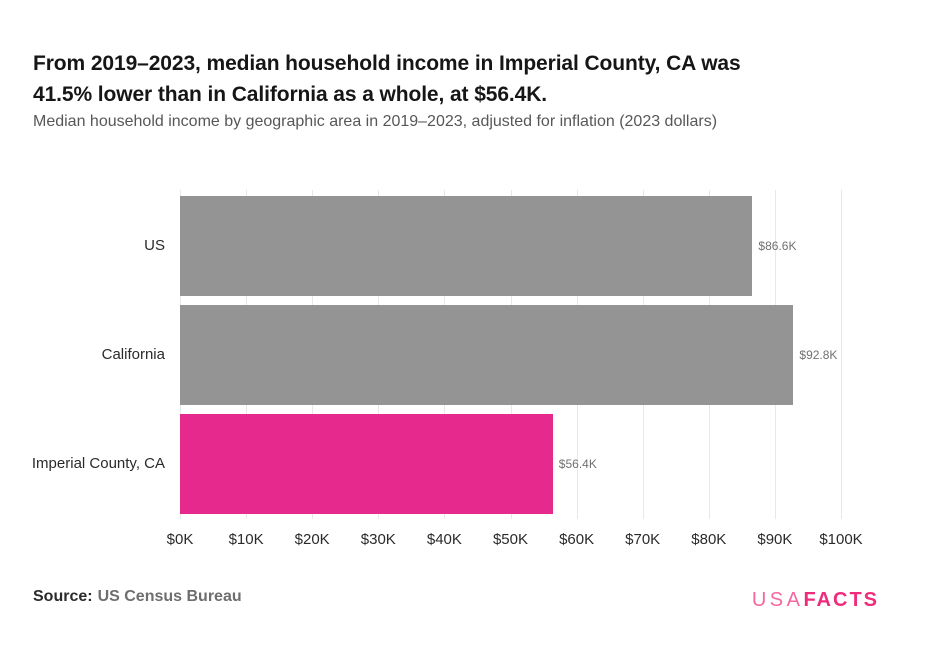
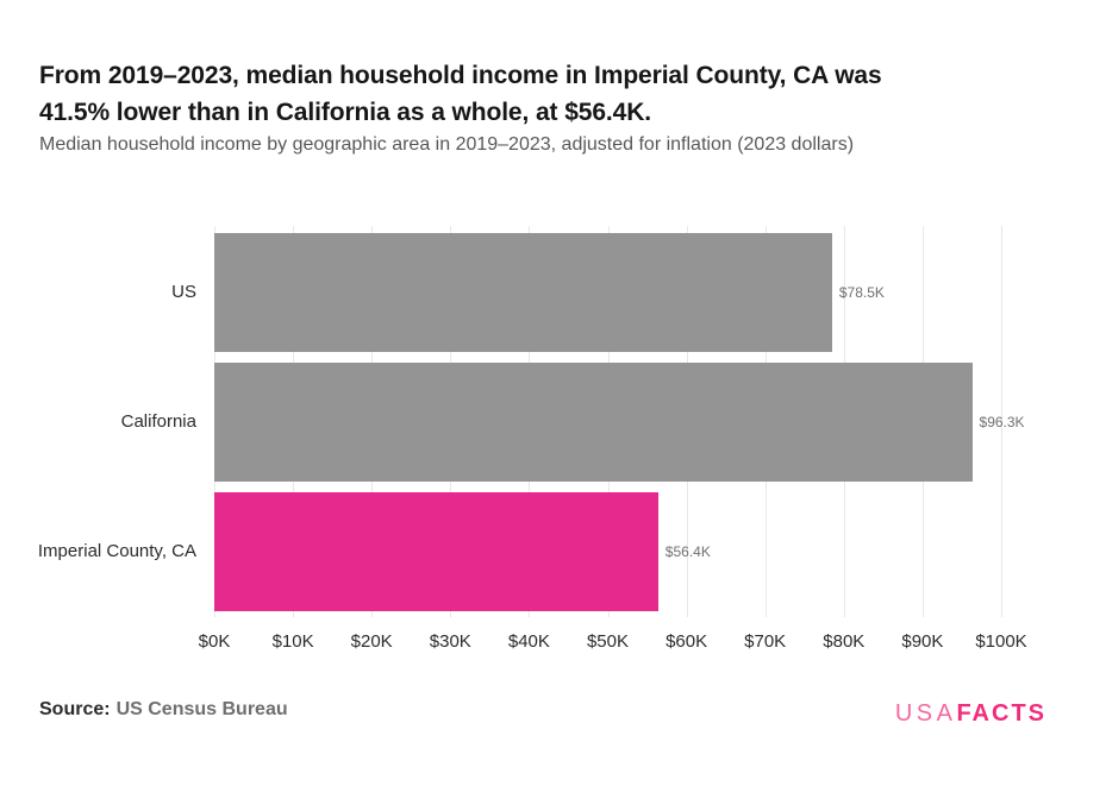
US: $86.6K -> $78.5K
California: $92.8K -> $96.3K
